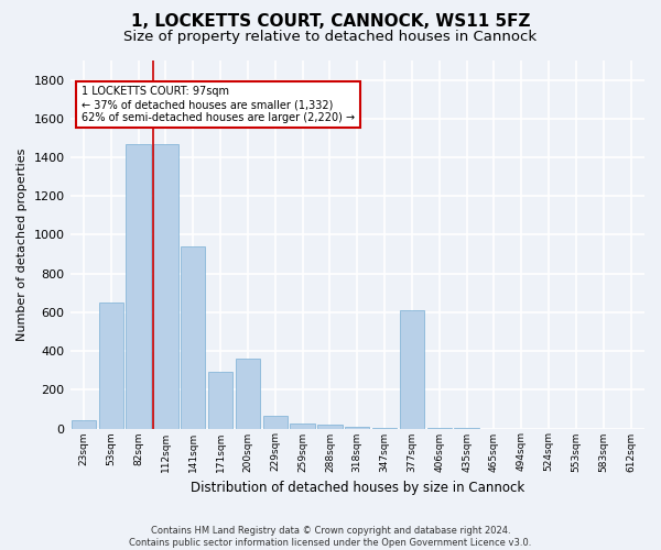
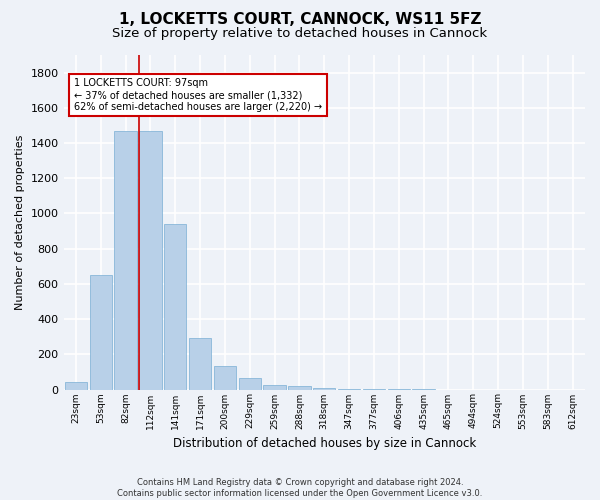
200sqm: 360 -> 140
377sqm: 610 -> 0
